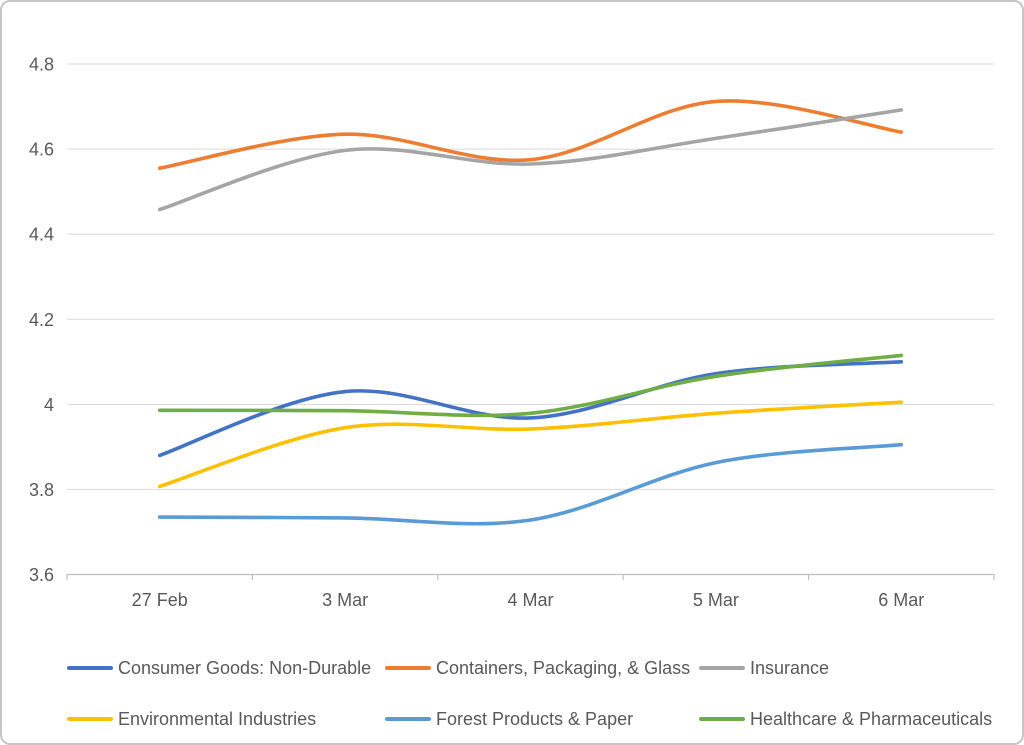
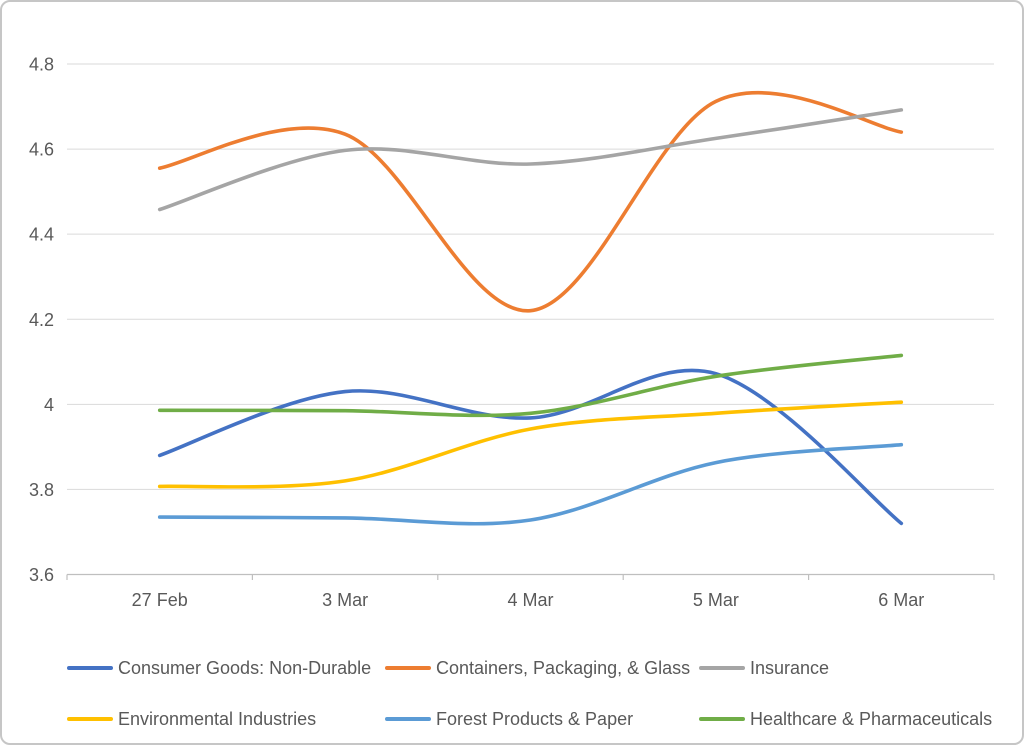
Environmental Industries/3 Mar: 3.94 -> 3.82
Containers, Packaging, & Glass/4 Mar: 4.58 -> 4.22
Consumer Goods: Non-Durable/6 Mar: 4.10 -> 3.72
